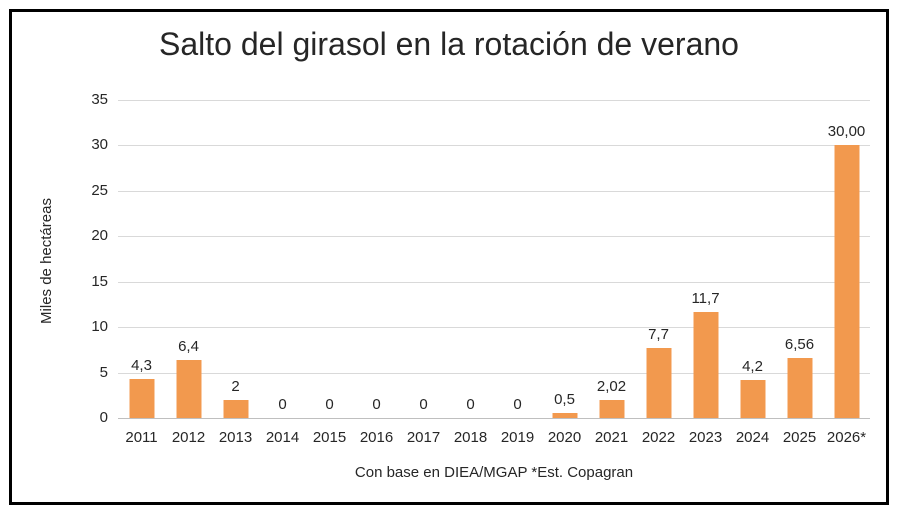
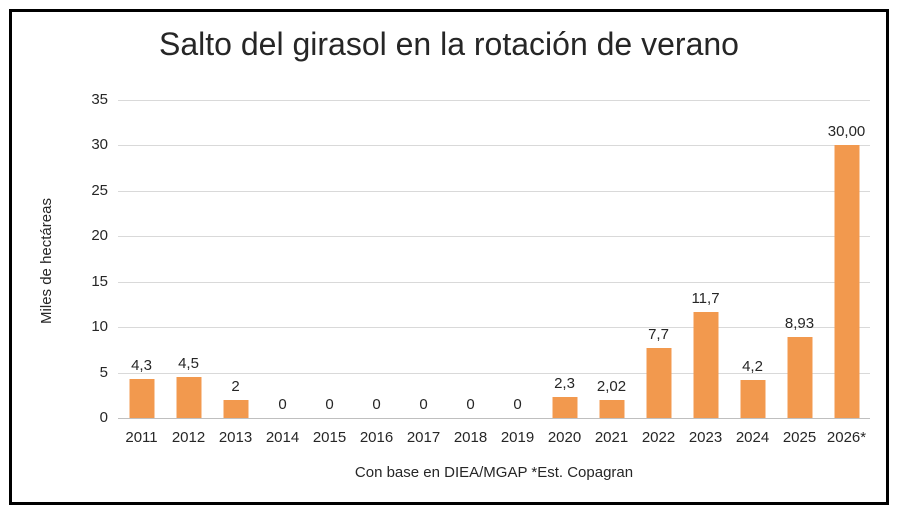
2012: 6,4 -> 4,5
2020: 0,5 -> 2,3
2025: 6,56 -> 8,93
